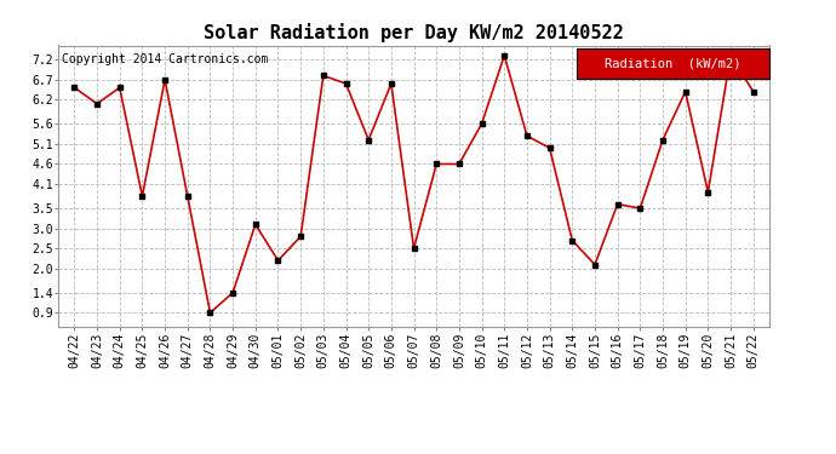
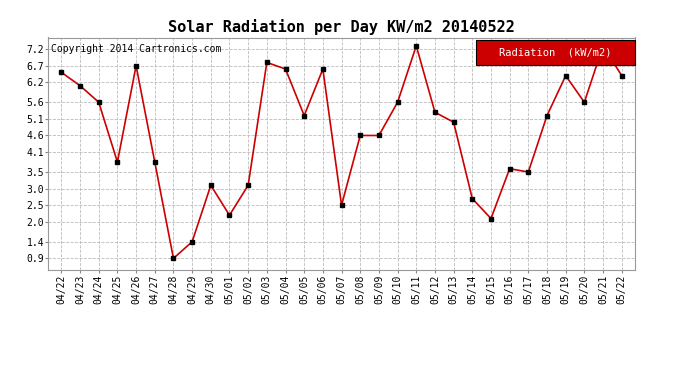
04/24: 6.5 -> 5.6
05/02: 2.8 -> 3.1
05/20: 3.9 -> 5.6
